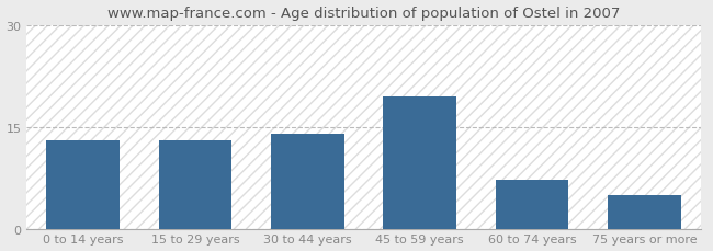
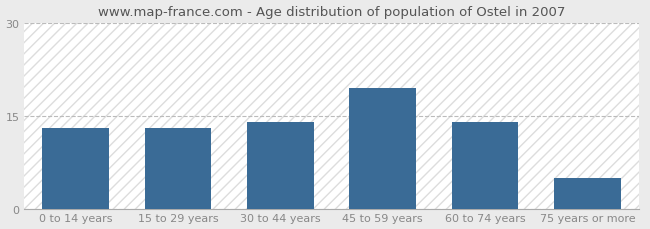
60 to 74 years: 7.2 -> 14.0
